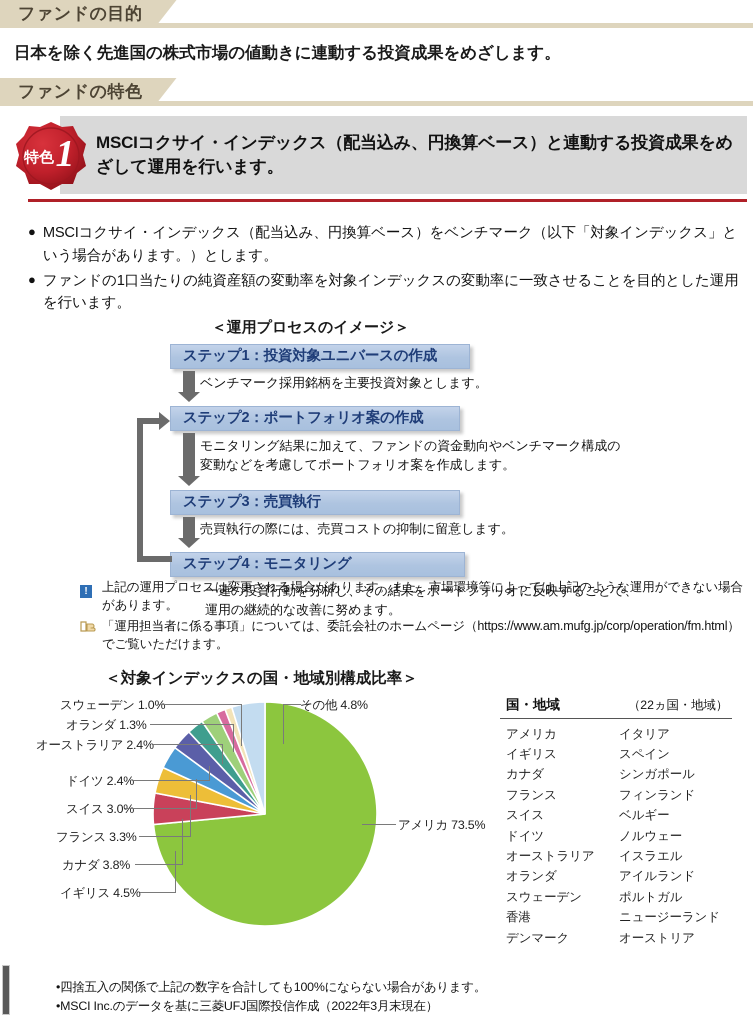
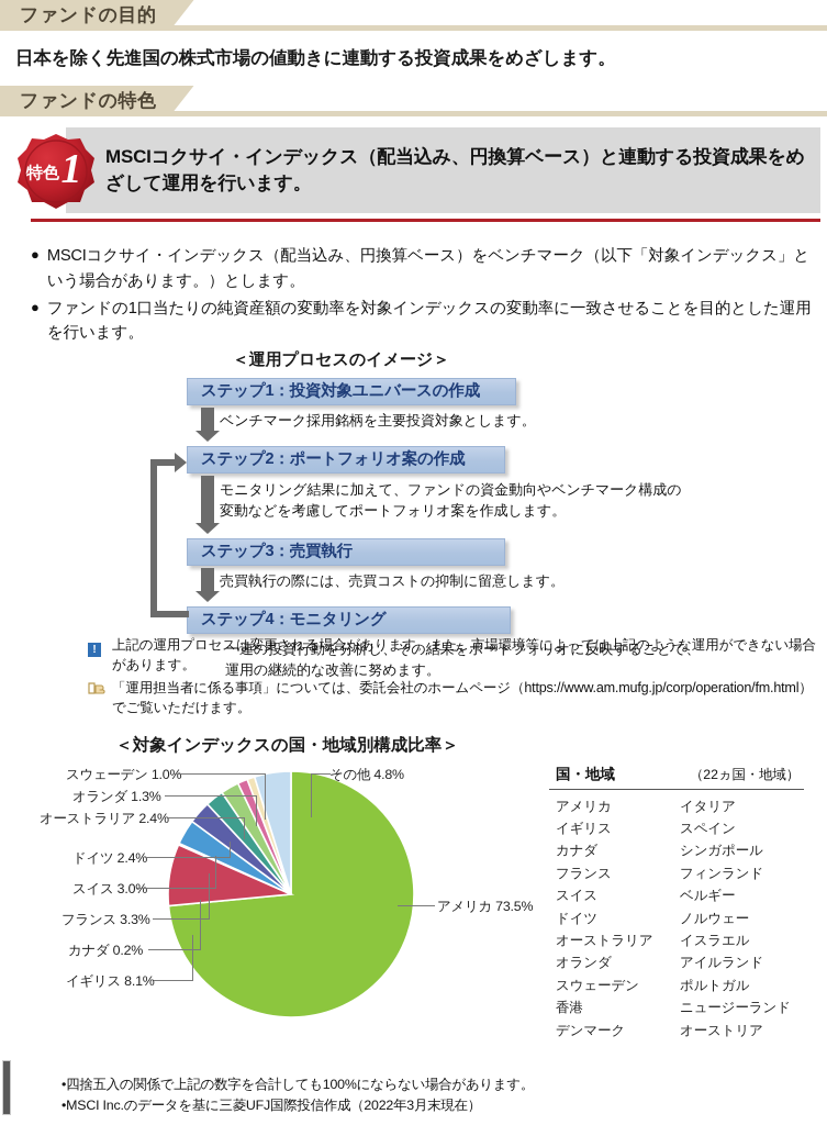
イギリス: 4.5% -> 8.1%
カナダ: 3.8% -> 0.2%
